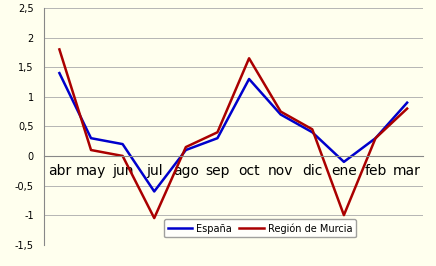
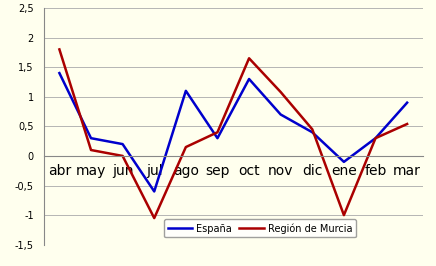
España/ago: 0,1 -> 1,1
Región de Murcia/nov: 0,75 -> 1,08
Región de Murcia/mar: 0,80 -> 0,54
